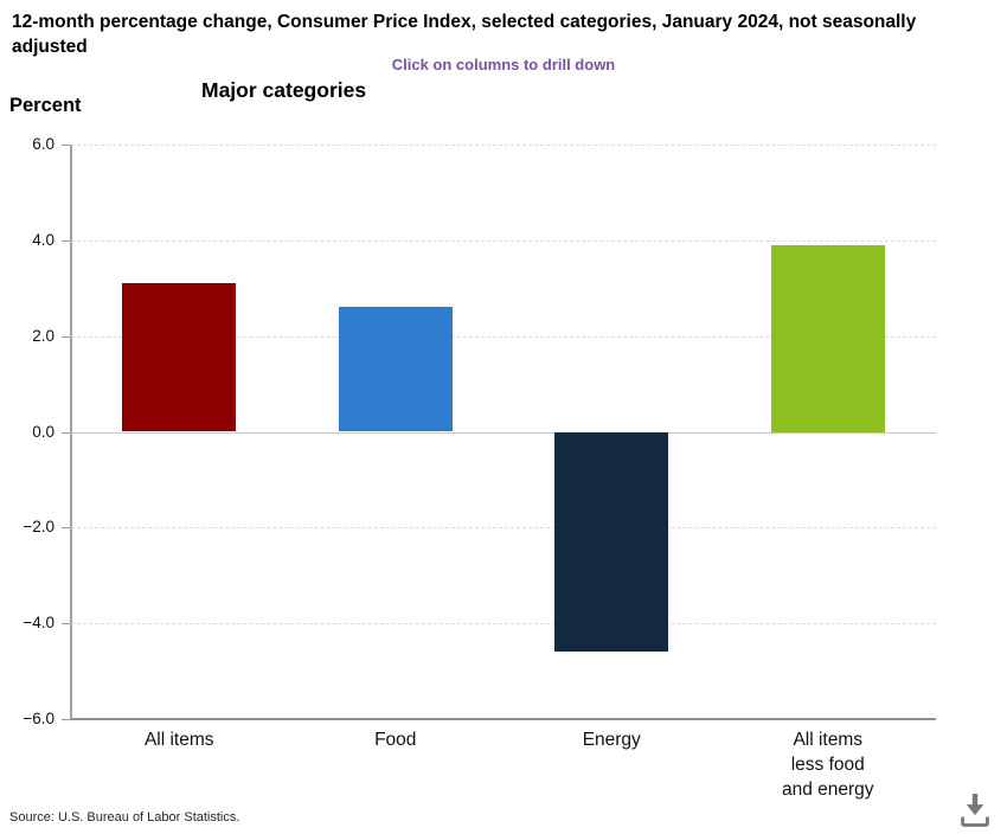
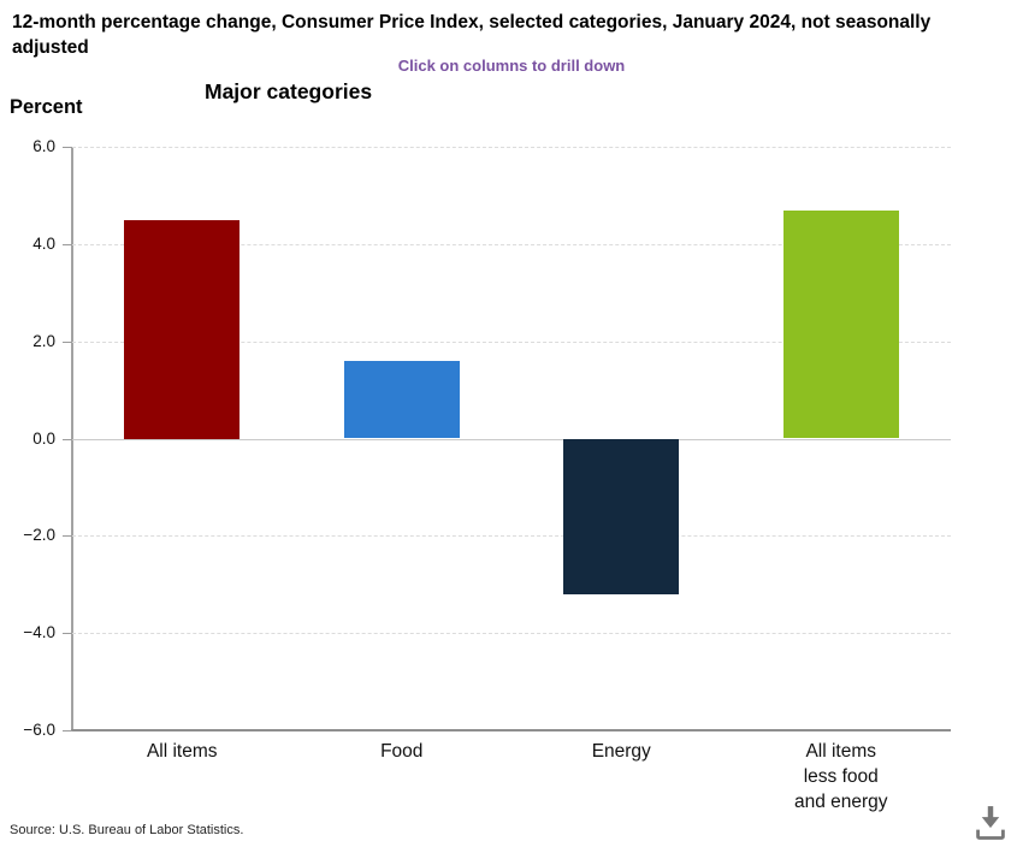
All items: 3.1 -> 4.5
Food: 2.6 -> 1.6
Energy: -4.6 -> -3.2
All items less food and energy: 3.9 -> 4.7
